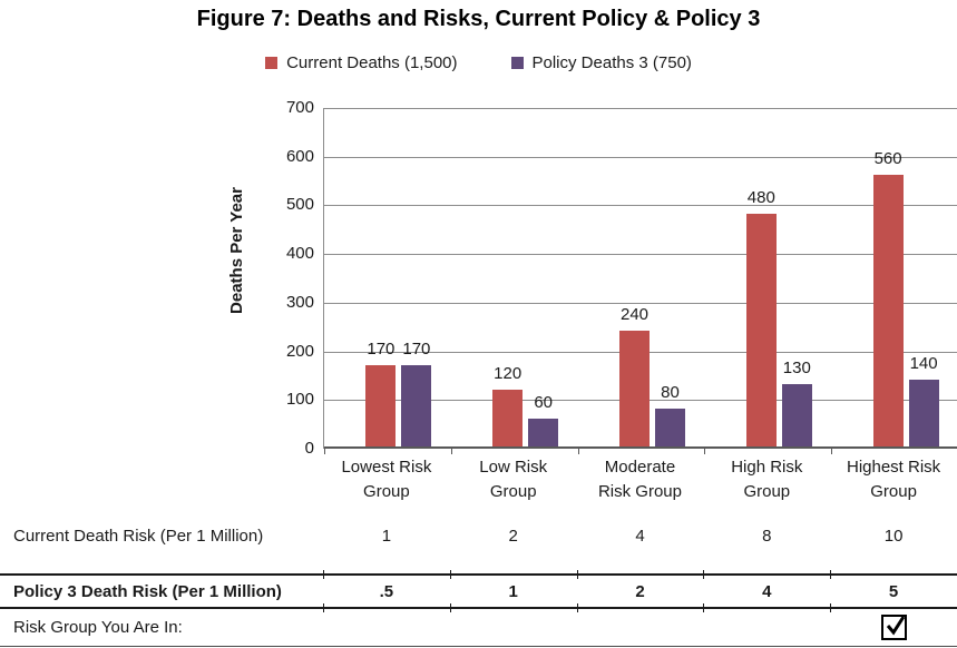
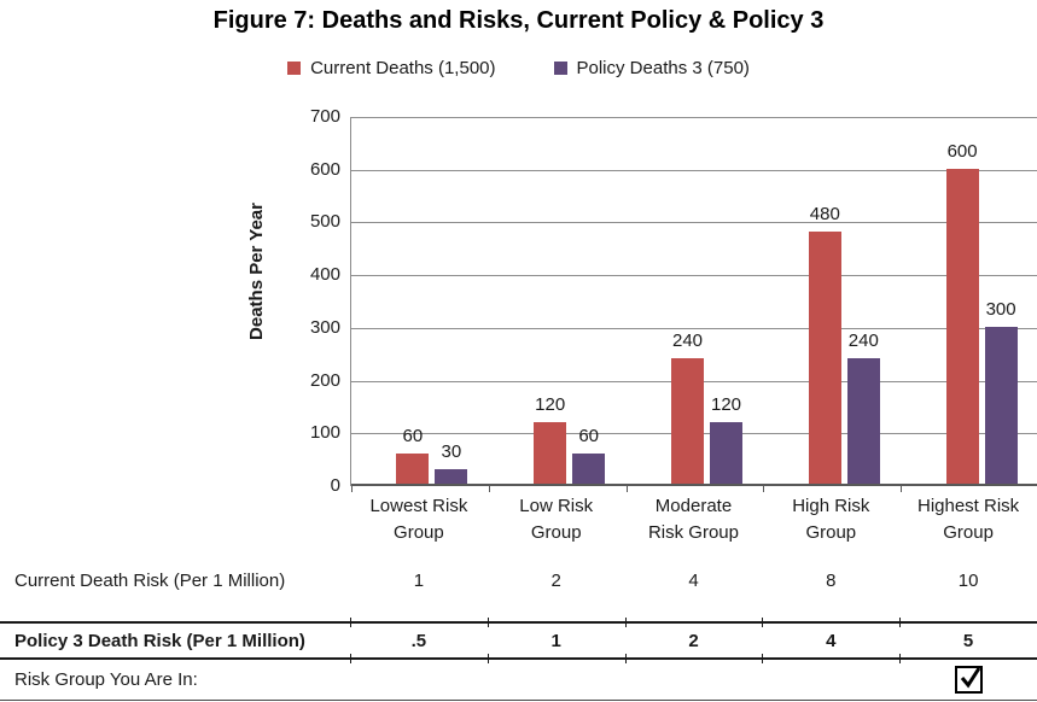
Current Deaths (1,500)/Lowest Risk Group: 170 -> 60
Policy Deaths 3 (750)/Lowest Risk Group: 170 -> 30
Policy Deaths 3 (750)/Moderate Risk Group: 80 -> 120
Policy Deaths 3 (750)/High Risk Group: 130 -> 240
Current Deaths (1,500)/Highest Risk Group: 560 -> 600
Policy Deaths 3 (750)/Highest Risk Group: 140 -> 300
